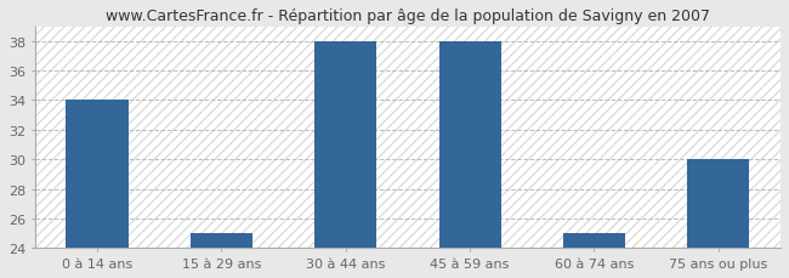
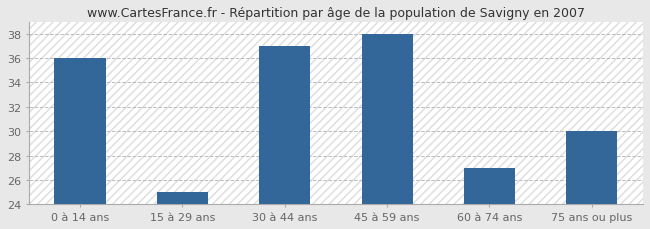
0 à 14 ans: 34 -> 36
30 à 44 ans: 38 -> 37
60 à 74 ans: 25 -> 27
